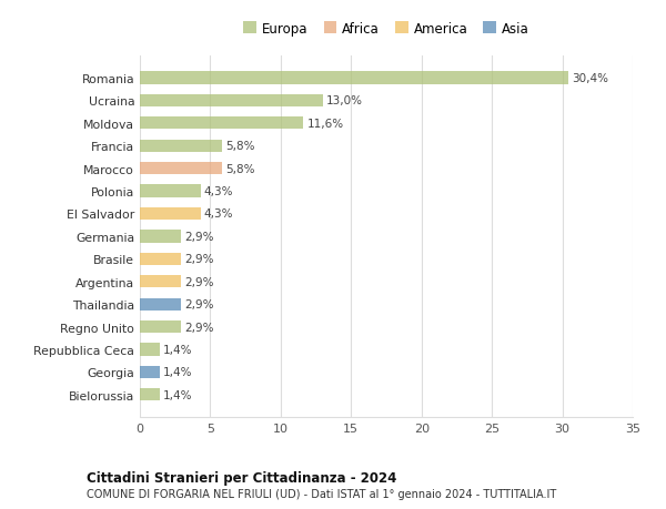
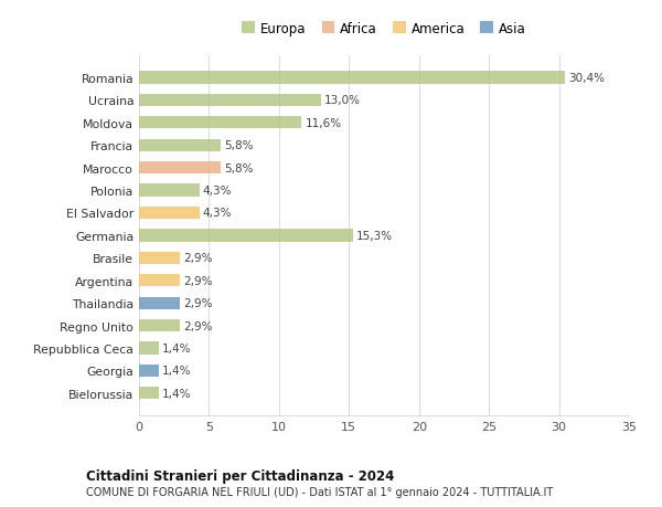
Germania: 2,9% -> 15,3%
